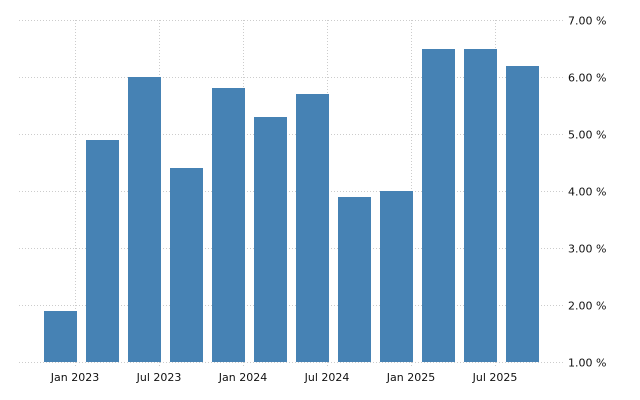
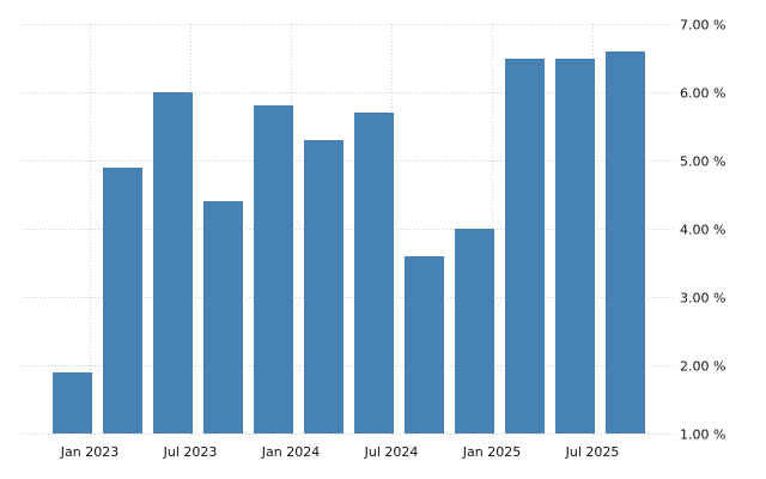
Jul 2024: 3.9% -> 3.6%
Jul 2025: 6.2% -> 6.6%
